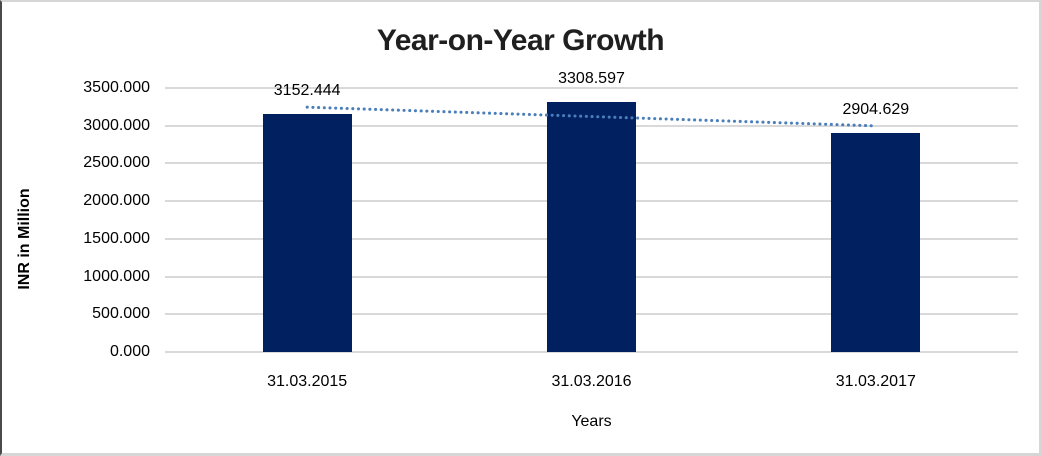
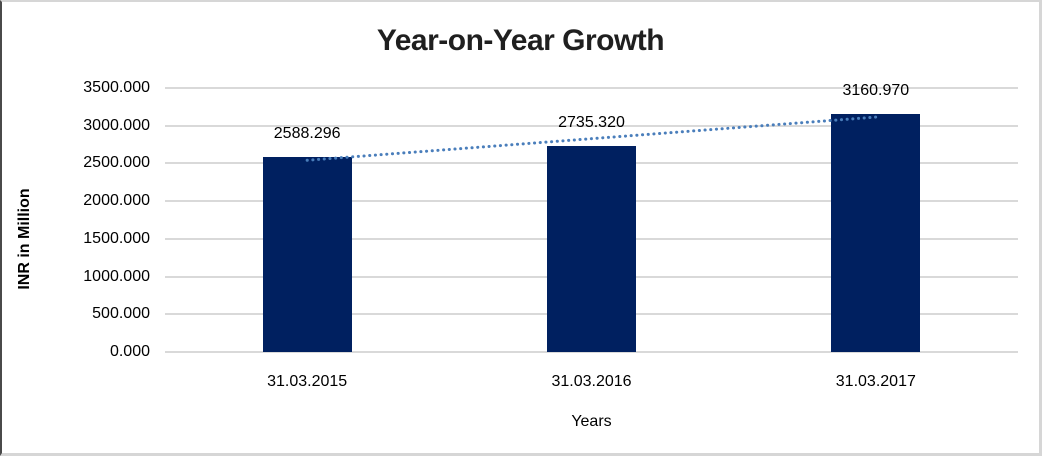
31.03.2015: 3152.444 -> 2588.296
31.03.2016: 3308.597 -> 2735.320
31.03.2017: 2904.629 -> 3160.970
